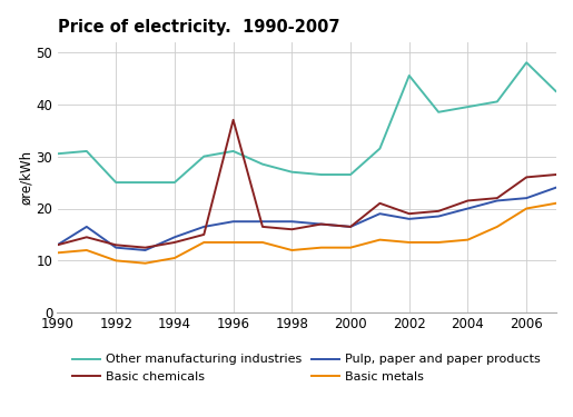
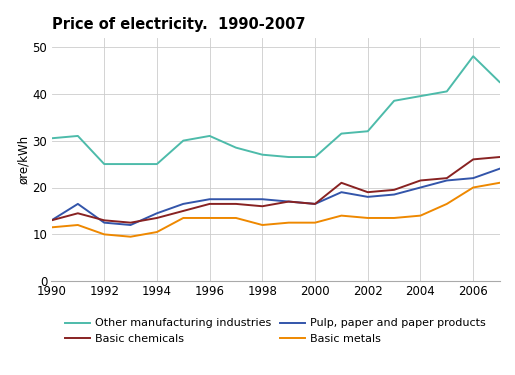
Basic chemicals/1996: 37.0 -> 16.5
Other manufacturing industries/2002: 45.5 -> 32.0
